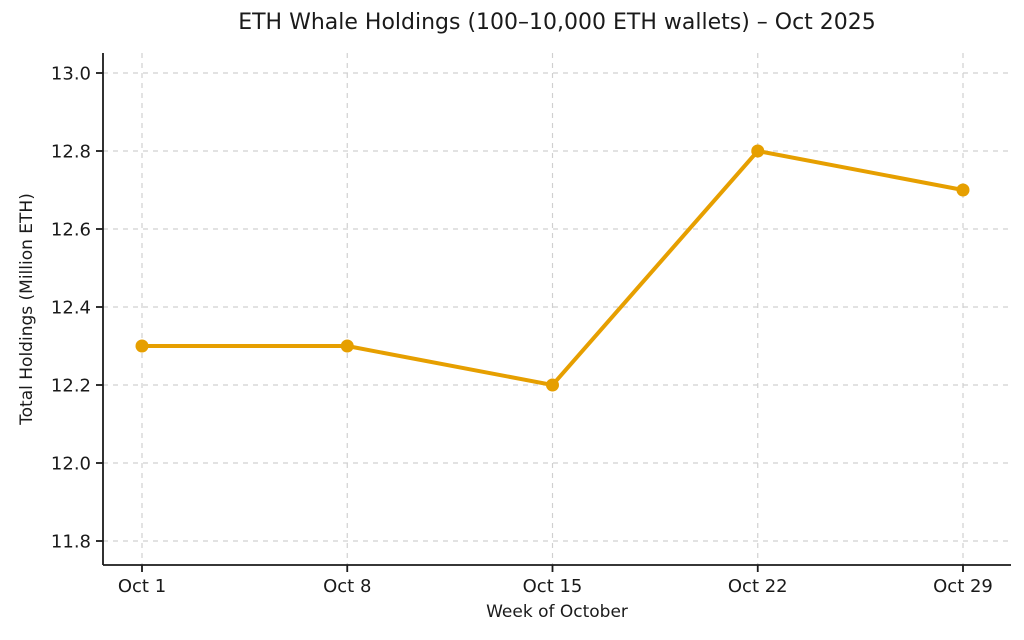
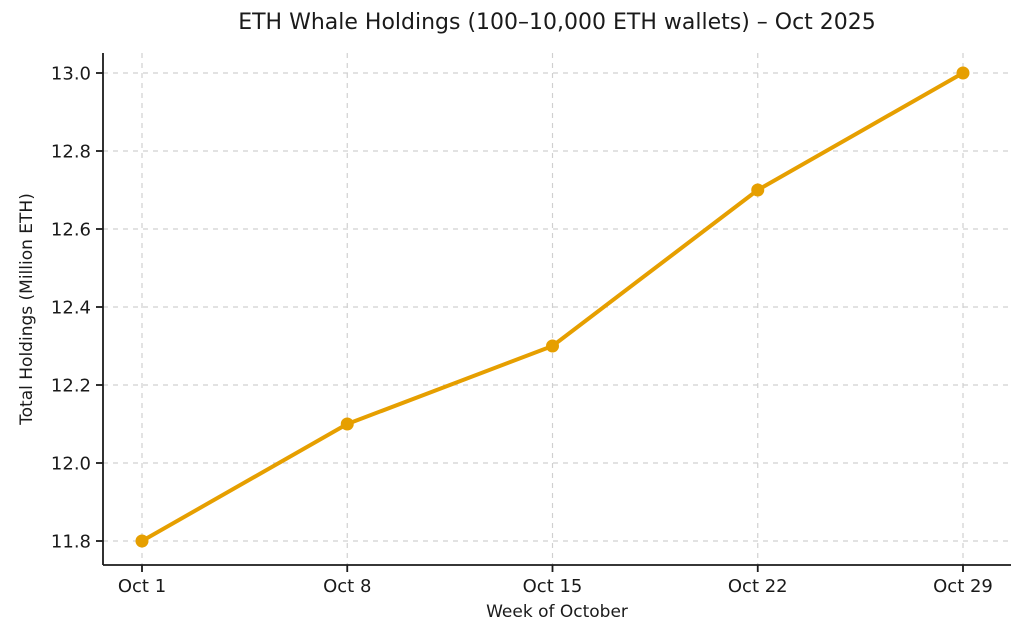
Oct 1: 12.3 -> 11.8
Oct 8: 12.3 -> 12.1
Oct 15: 12.2 -> 12.3
Oct 22: 12.8 -> 12.7
Oct 29: 12.7 -> 13.0
